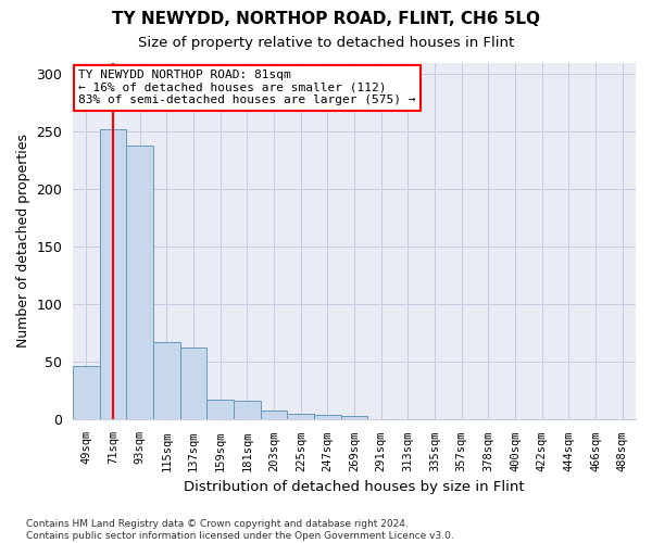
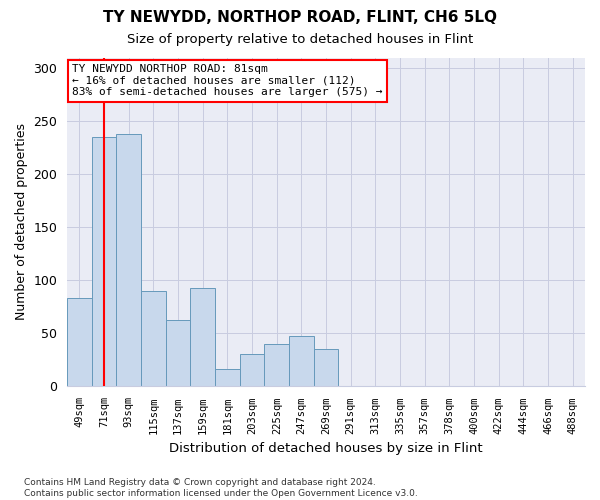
49sqm: 47 -> 83
71sqm: 252 -> 235
115sqm: 67 -> 90
159sqm: 17 -> 93
203sqm: 8 -> 31
225sqm: 5 -> 40
247sqm: 4 -> 48
269sqm: 3 -> 35
